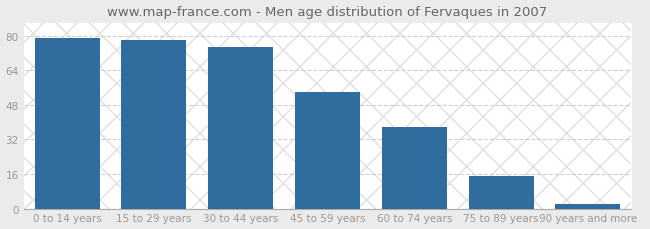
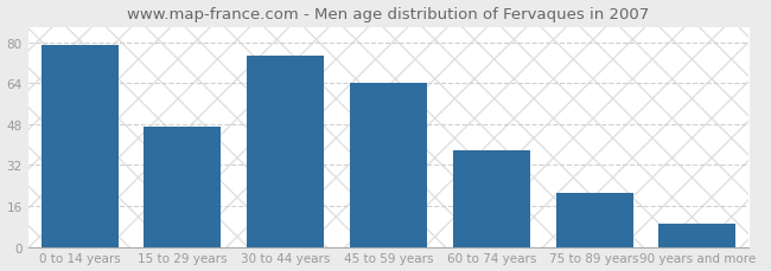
15 to 29 years: 78 -> 47
45 to 59 years: 54 -> 64
75 to 89 years: 15 -> 21
90 years and more: 2 -> 9
